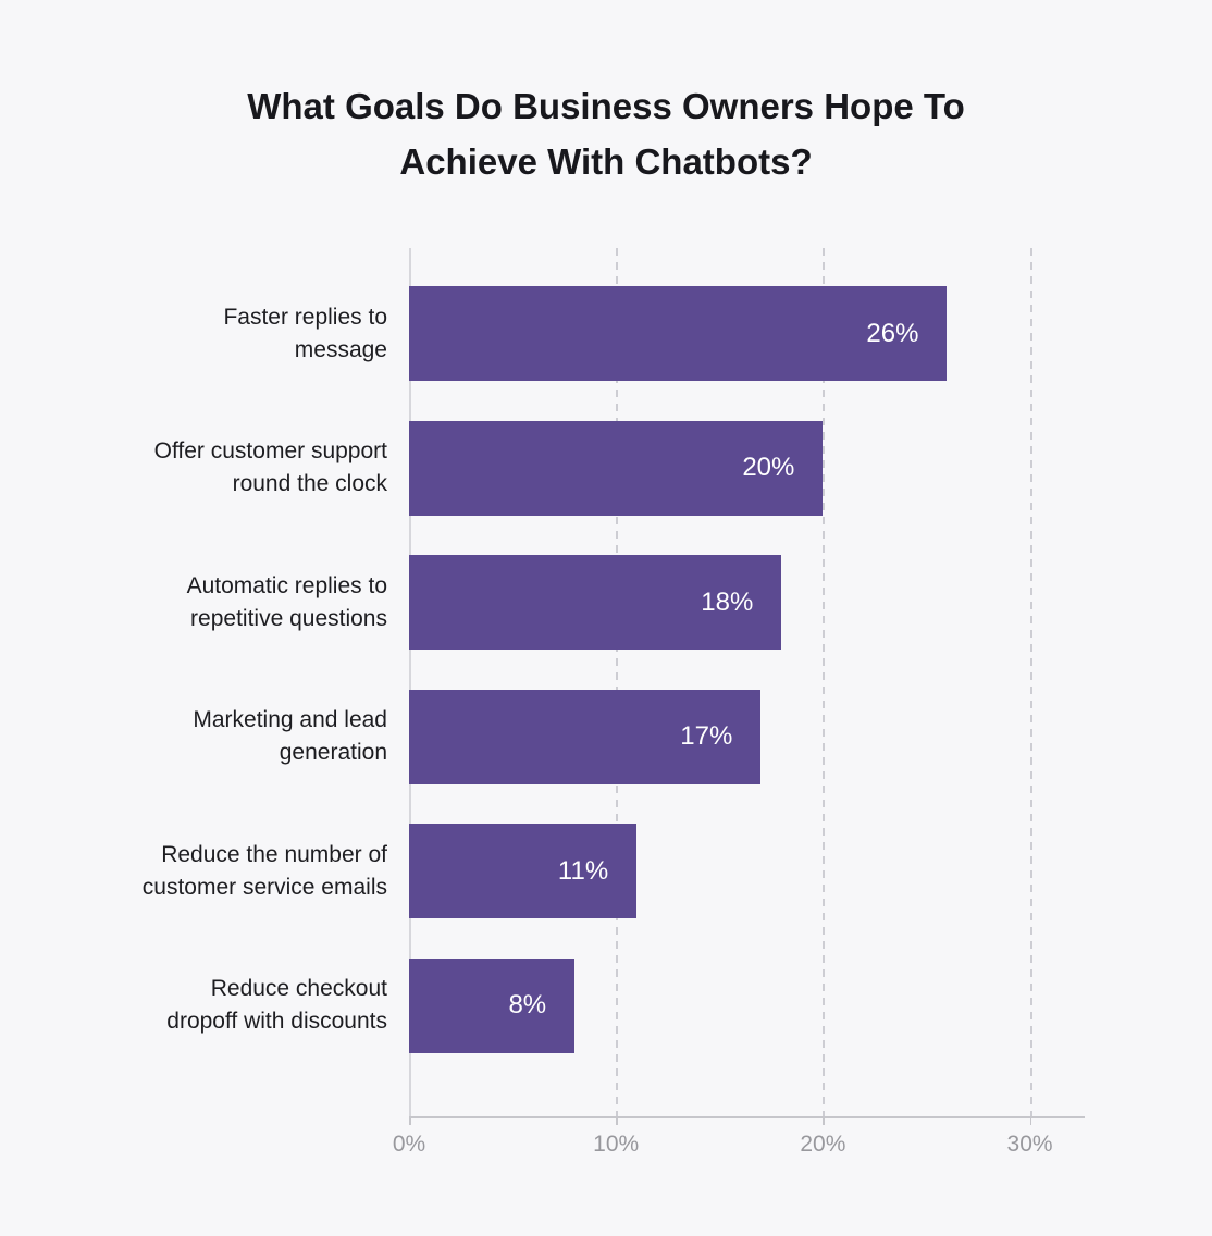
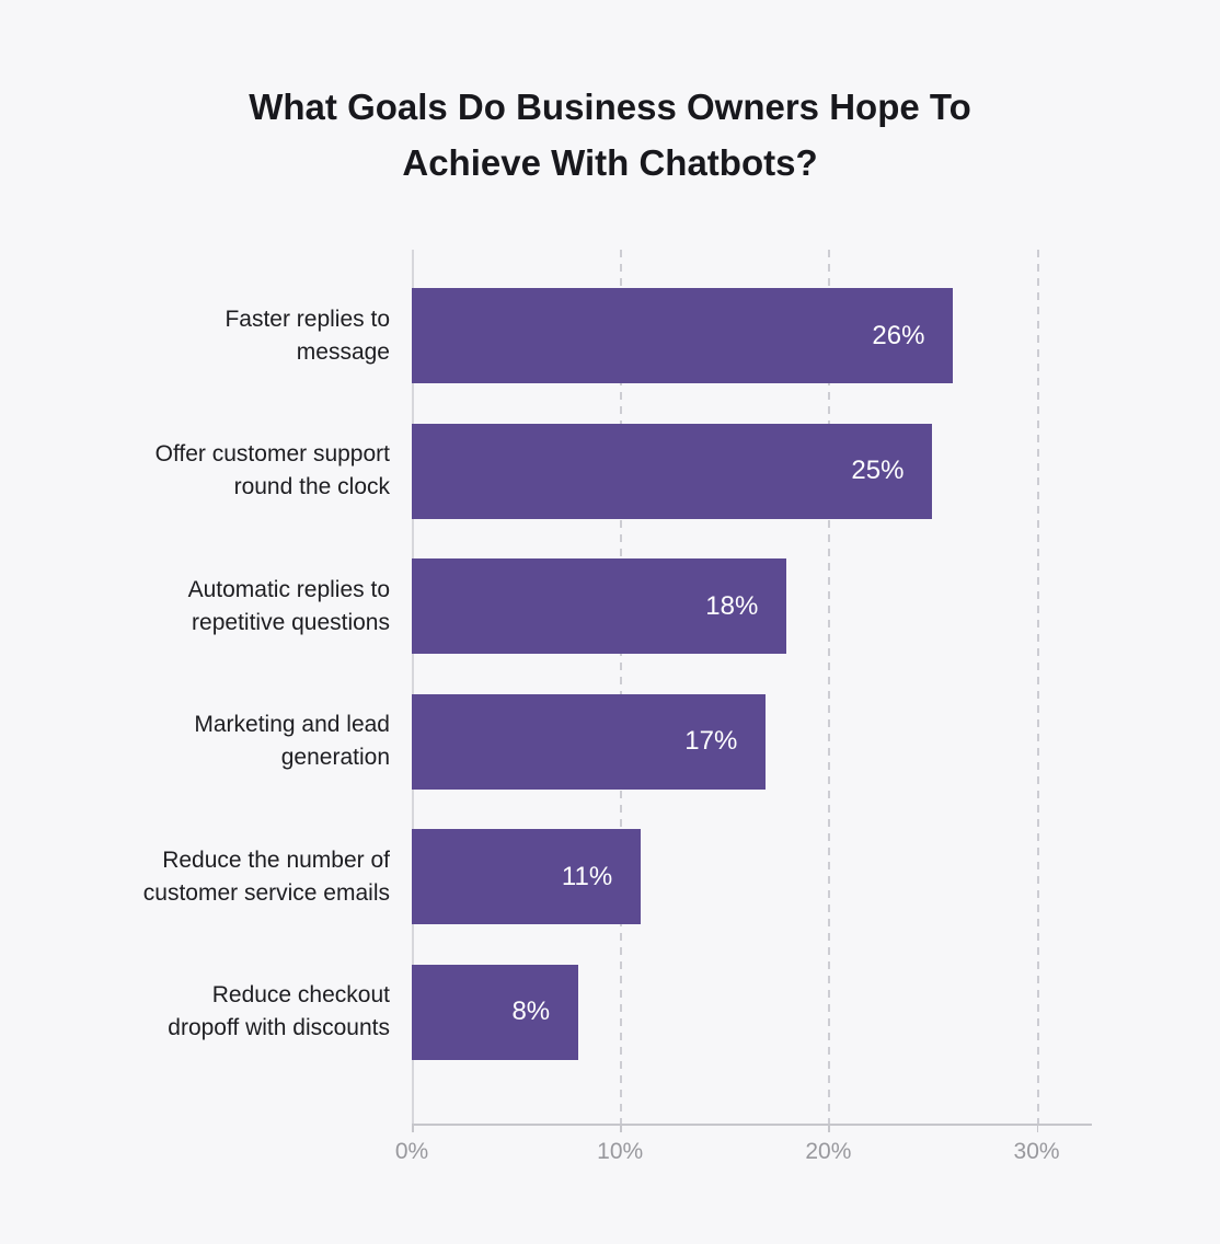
Offer customer support round the clock: 20% -> 25%
